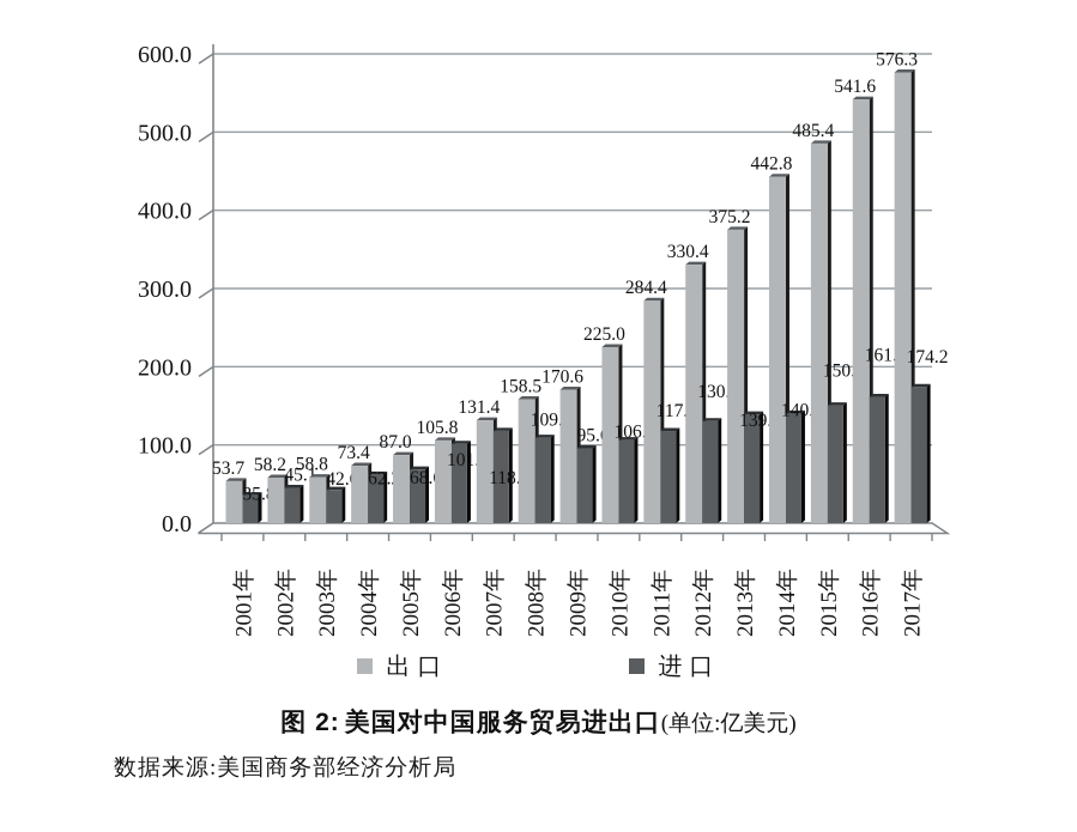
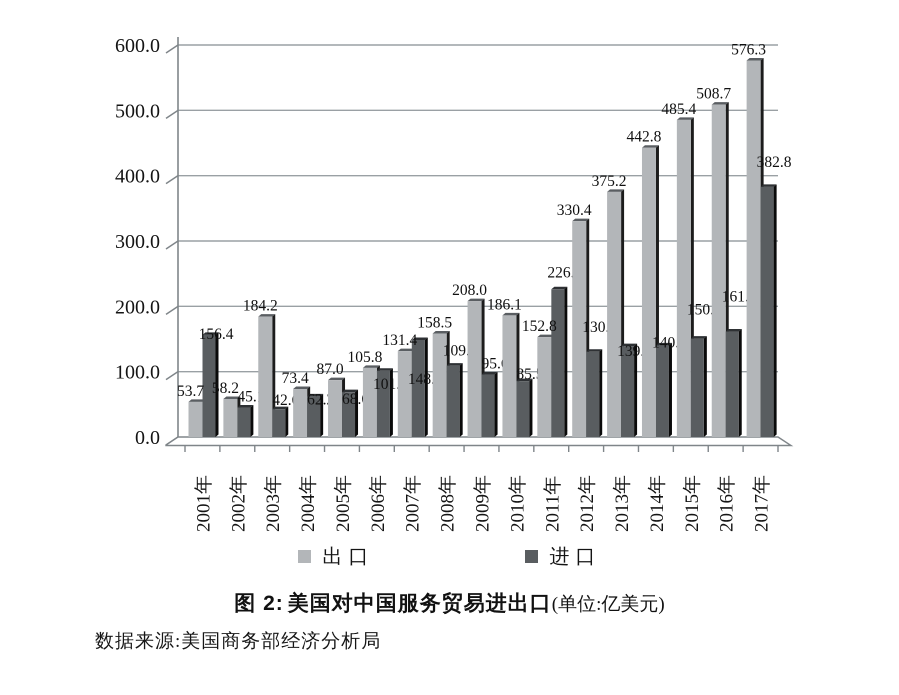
进口/2001年: 35.8 -> 156.4
出口/2003年: 58.8 -> 184.2
进口/2007年: 118.0 -> 148.5
出口/2009年: 170.6 -> 208.0
出口/2010年: 225.0 -> 186.1
进口/2010年: 106.1 -> 85.5
出口/2011年: 284.4 -> 152.8
进口/2011年: 117.8 -> 226.1
出口/2016年: 541.6 -> 508.7
进口/2017年: 174.2 -> 382.8
